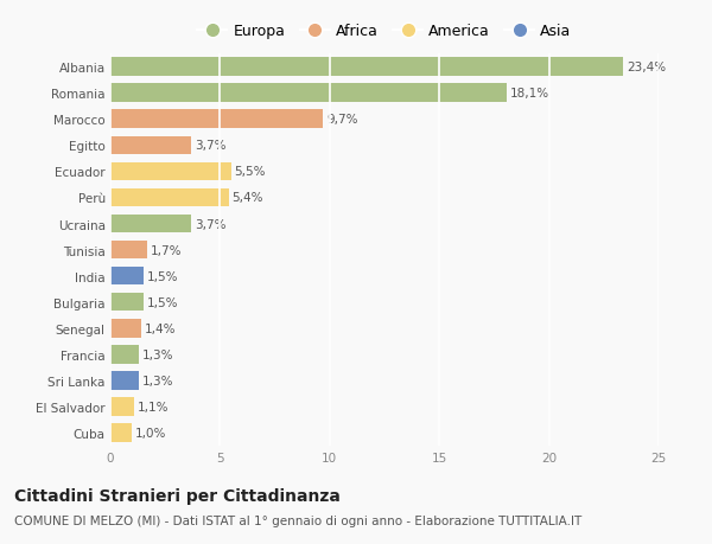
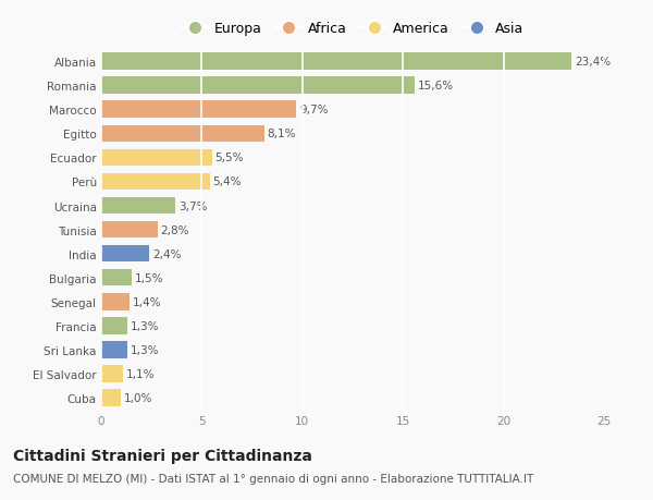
Romania: 18,1% -> 15,6%
Egitto: 3,7% -> 8,1%
Tunisia: 1,7% -> 2,8%
India: 1,5% -> 2,4%
